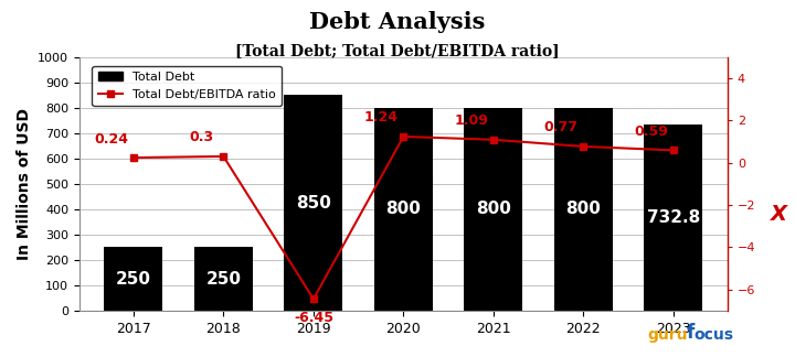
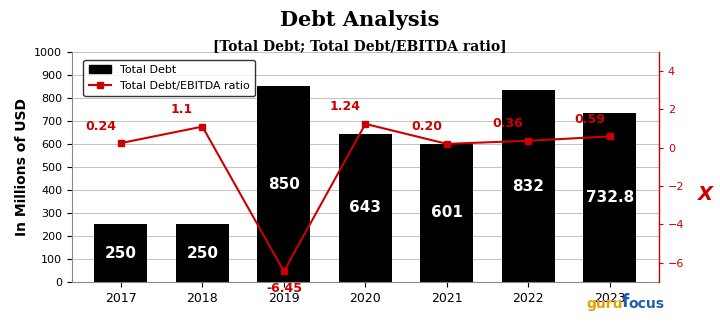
Total Debt/EBITDA ratio/2018: 0.3 -> 1.1
Total Debt/2020: 800 -> 643
Total Debt/2021: 800 -> 601
Total Debt/EBITDA ratio/2021: 1.09 -> 0.20
Total Debt/2022: 800 -> 832
Total Debt/EBITDA ratio/2022: 0.77 -> 0.36
